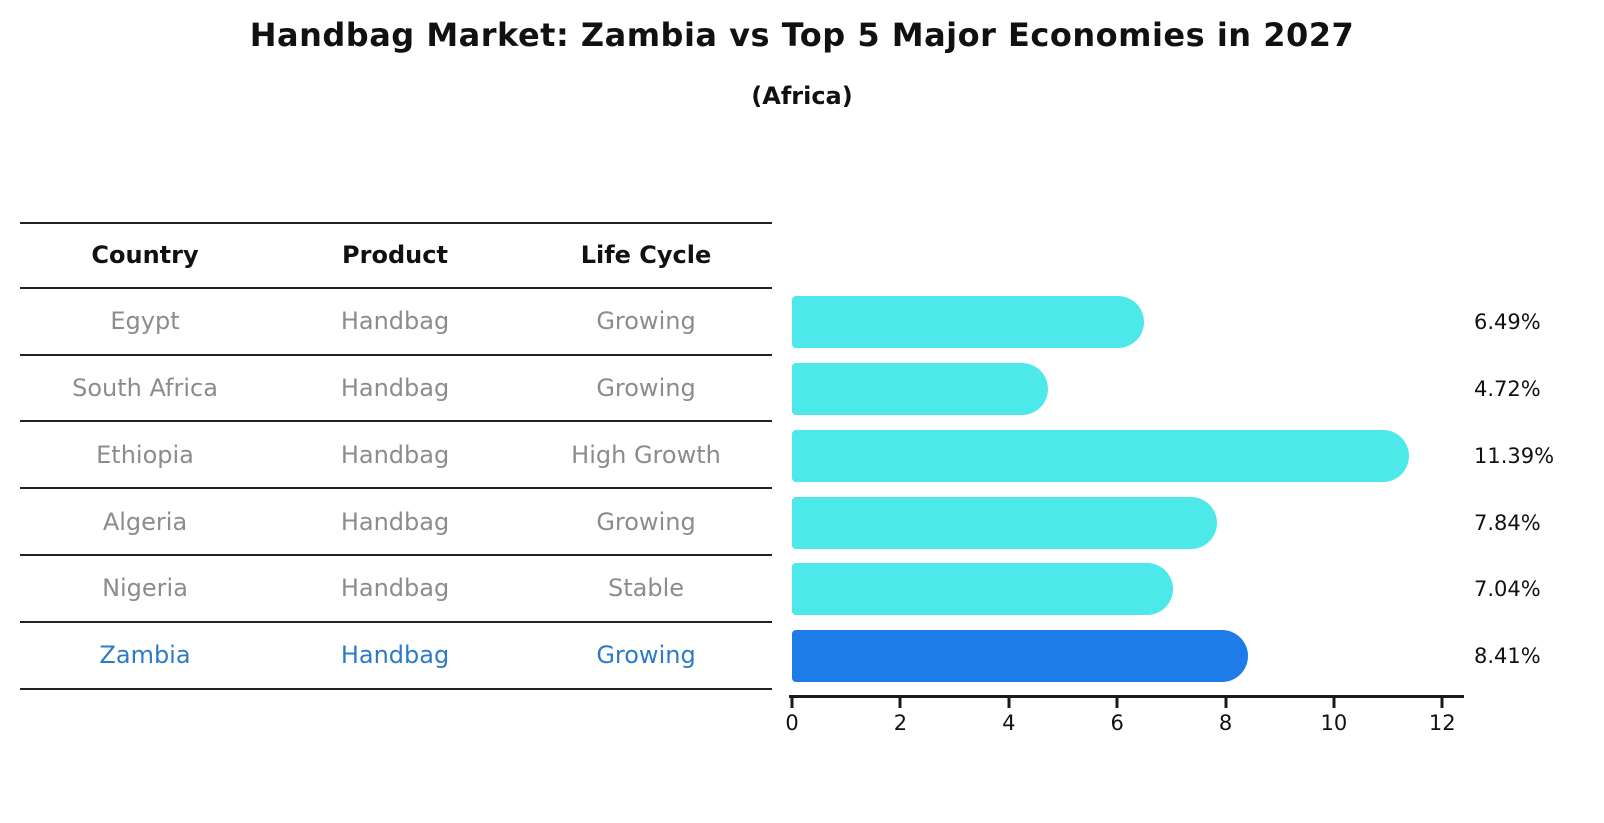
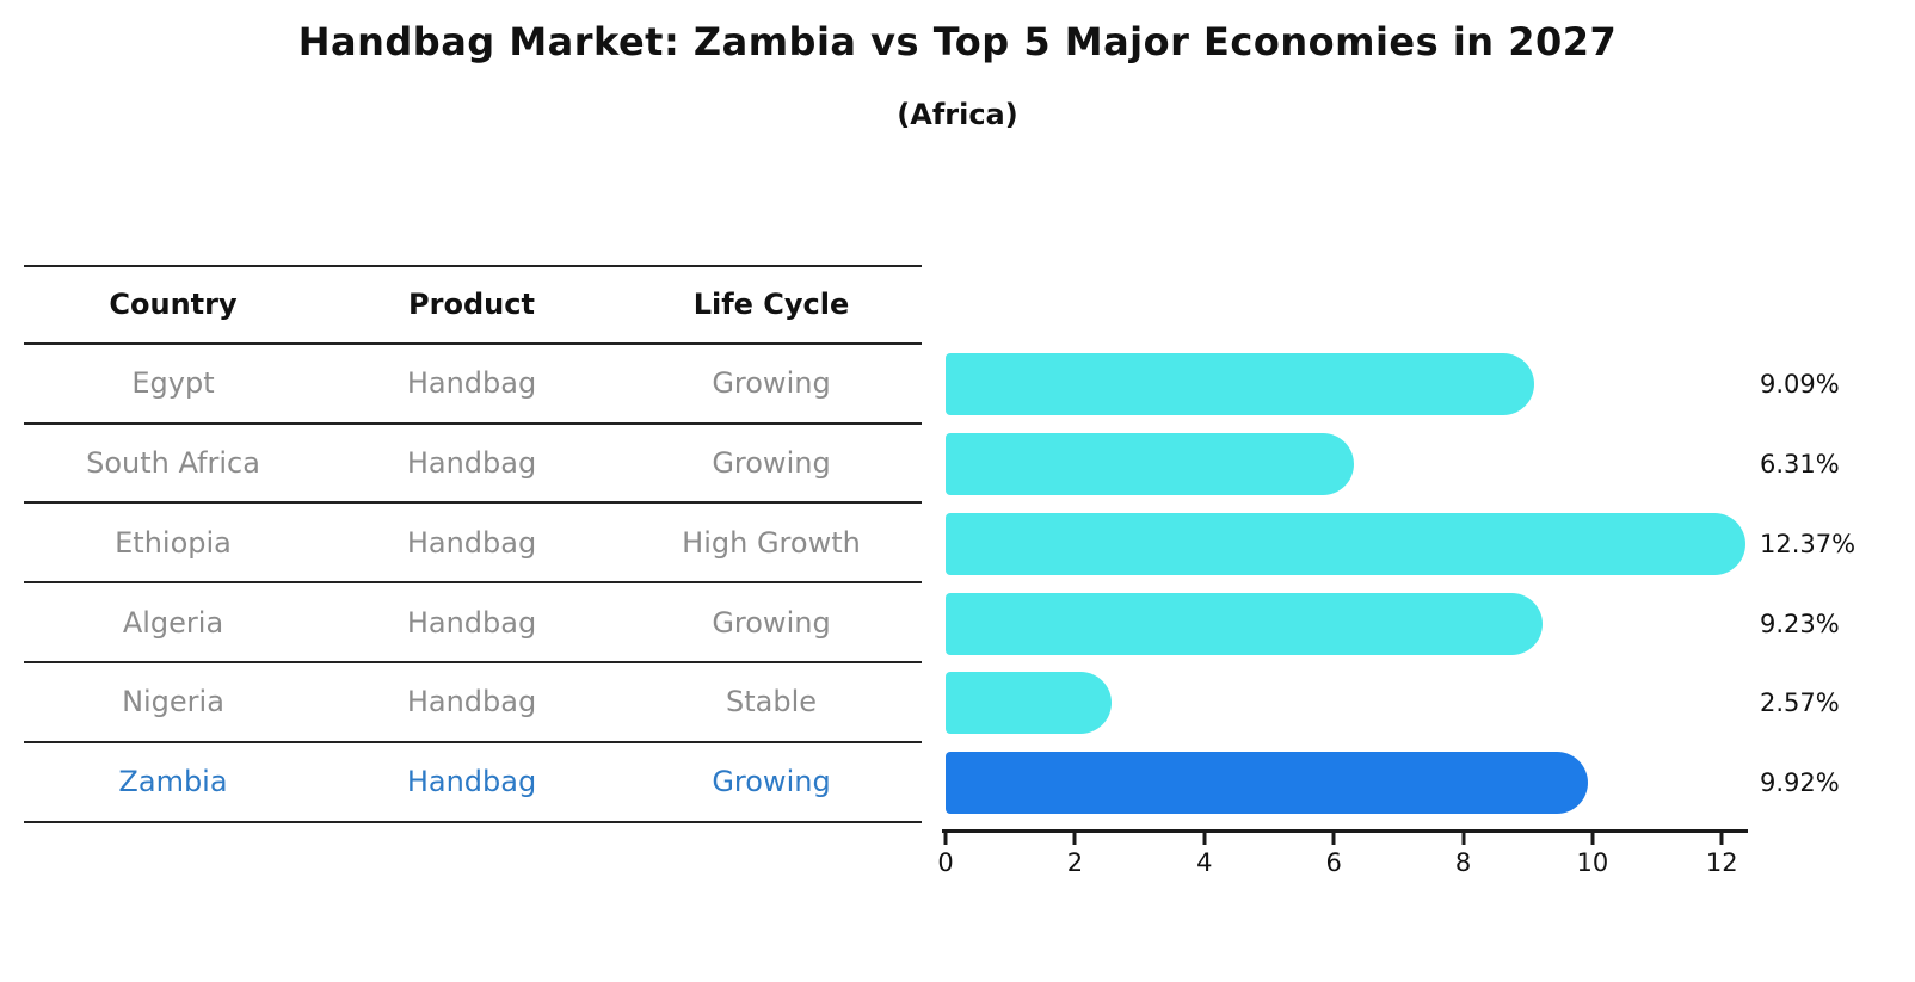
Egypt: 6.49% -> 9.09%
South Africa: 4.72% -> 6.31%
Ethiopia: 11.39% -> 12.37%
Algeria: 7.84% -> 9.23%
Nigeria: 7.04% -> 2.57%
Zambia: 8.41% -> 9.92%
